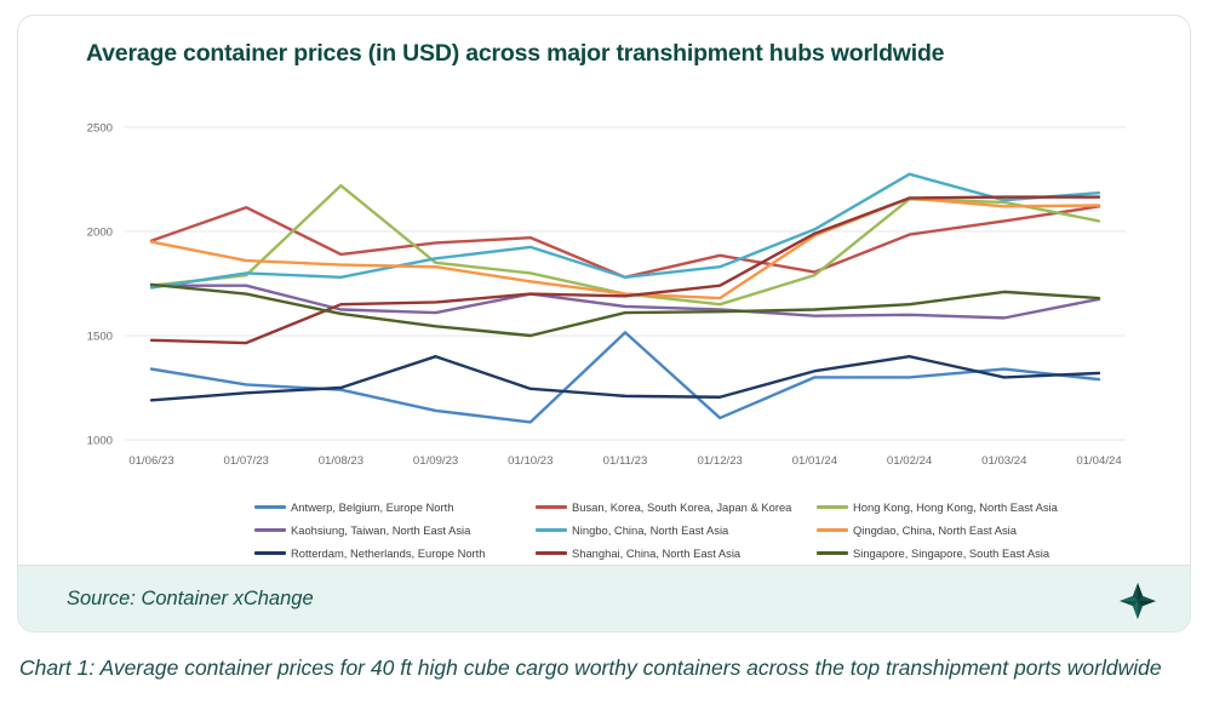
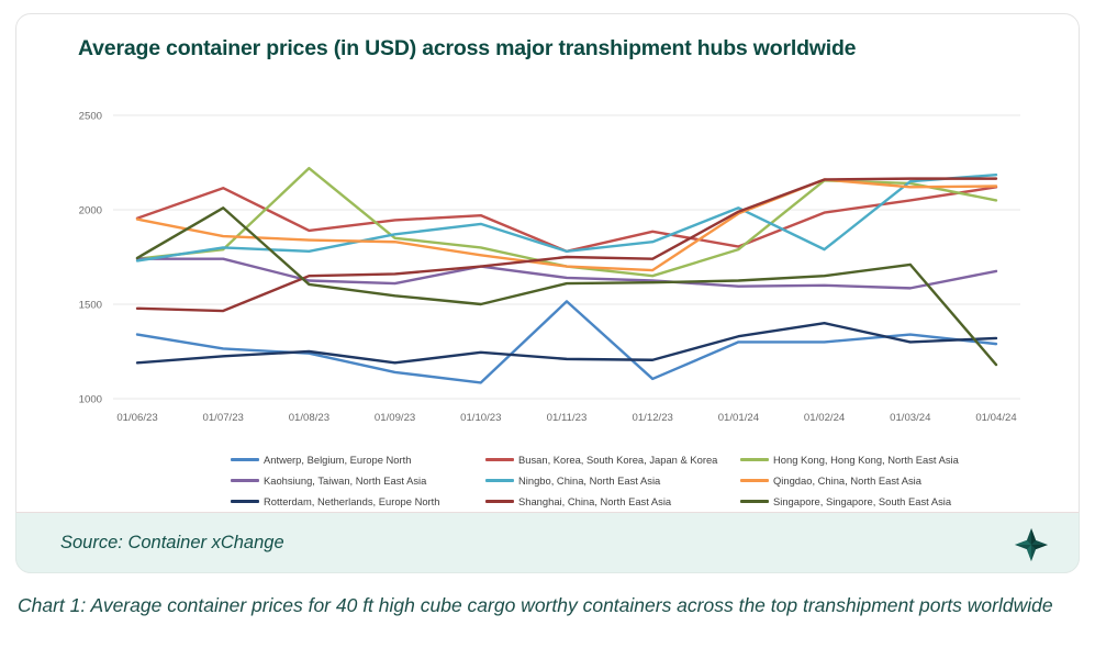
Singapore, Singapore, South East Asia/01/07/23: 1700 -> 2010
Rotterdam, Netherlands, Europe North/01/09/23: 1400 -> 1190
Shanghai, China, North East Asia/01/11/23: 1690 -> 1750
Ningbo, China, North East Asia/01/02/24: 2280 -> 1790
Singapore, Singapore, South East Asia/01/04/24: 1680 -> 1180
